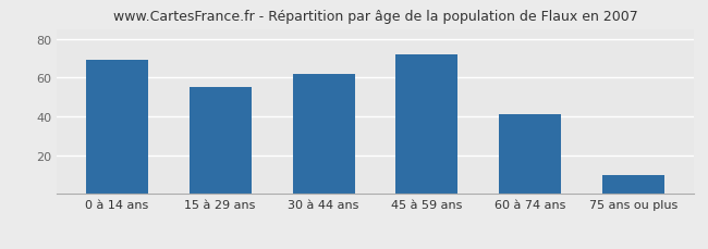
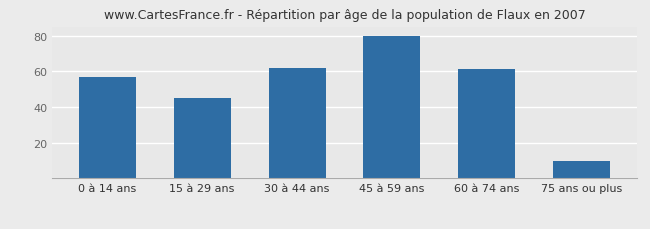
0 à 14 ans: 69 -> 57
15 à 29 ans: 55 -> 45
45 à 59 ans: 72 -> 80
60 à 74 ans: 41 -> 61
